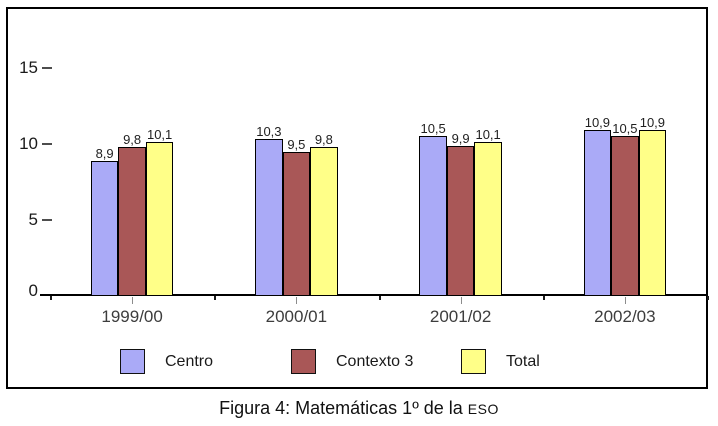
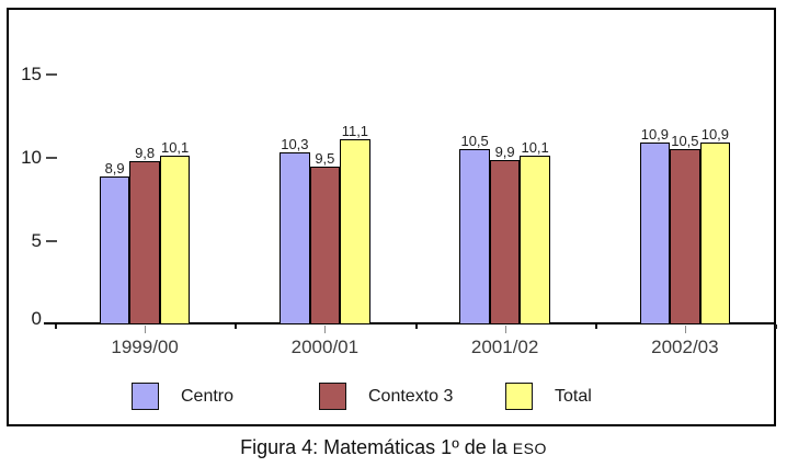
Total/2000/01: 9,8 -> 11,1
